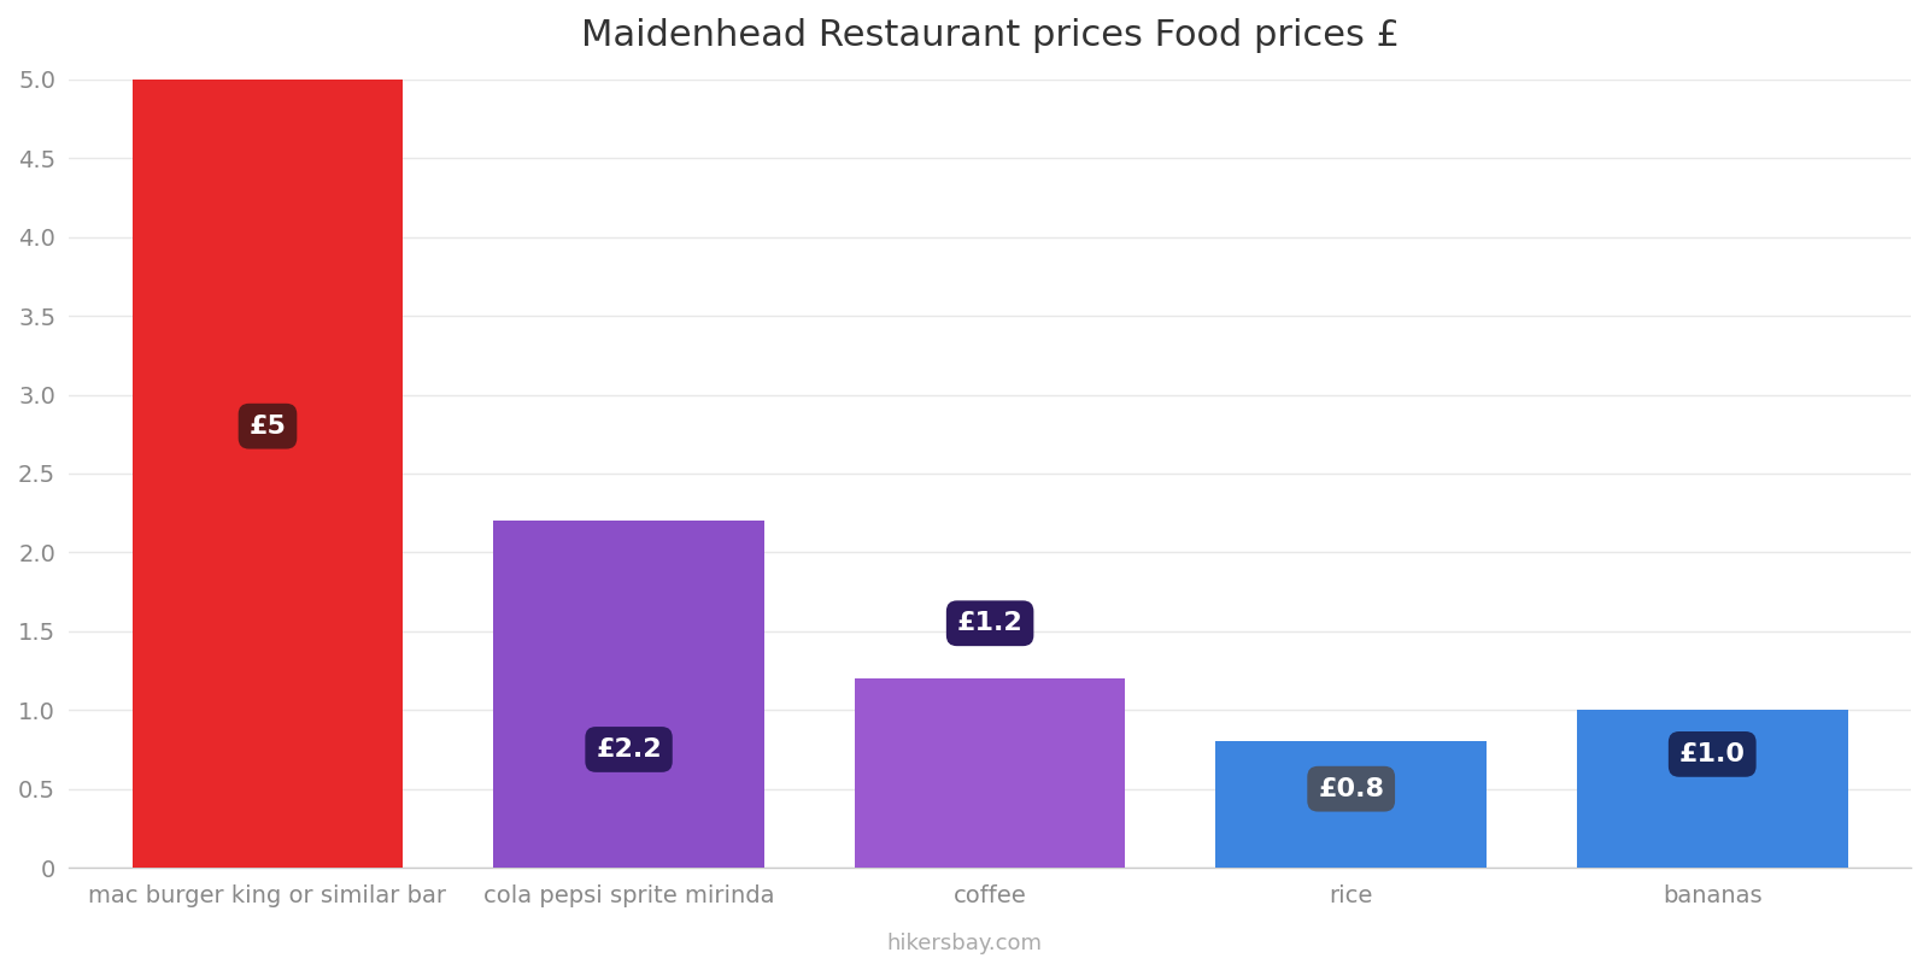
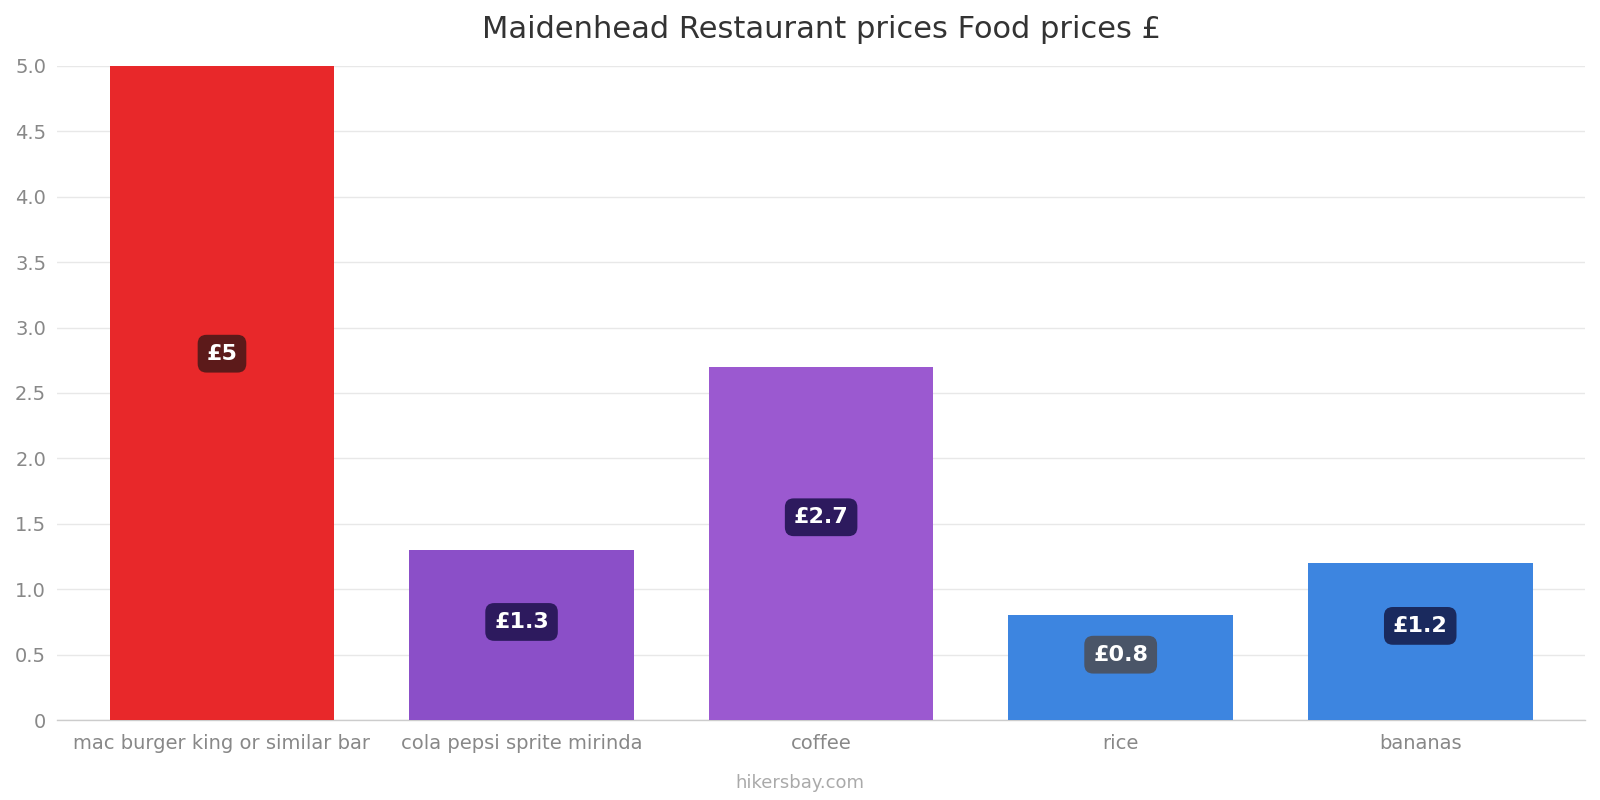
cola pepsi sprite mirinda: £2.2 -> £1.3
coffee: £1.2 -> £2.7
bananas: £1.0 -> £1.2
